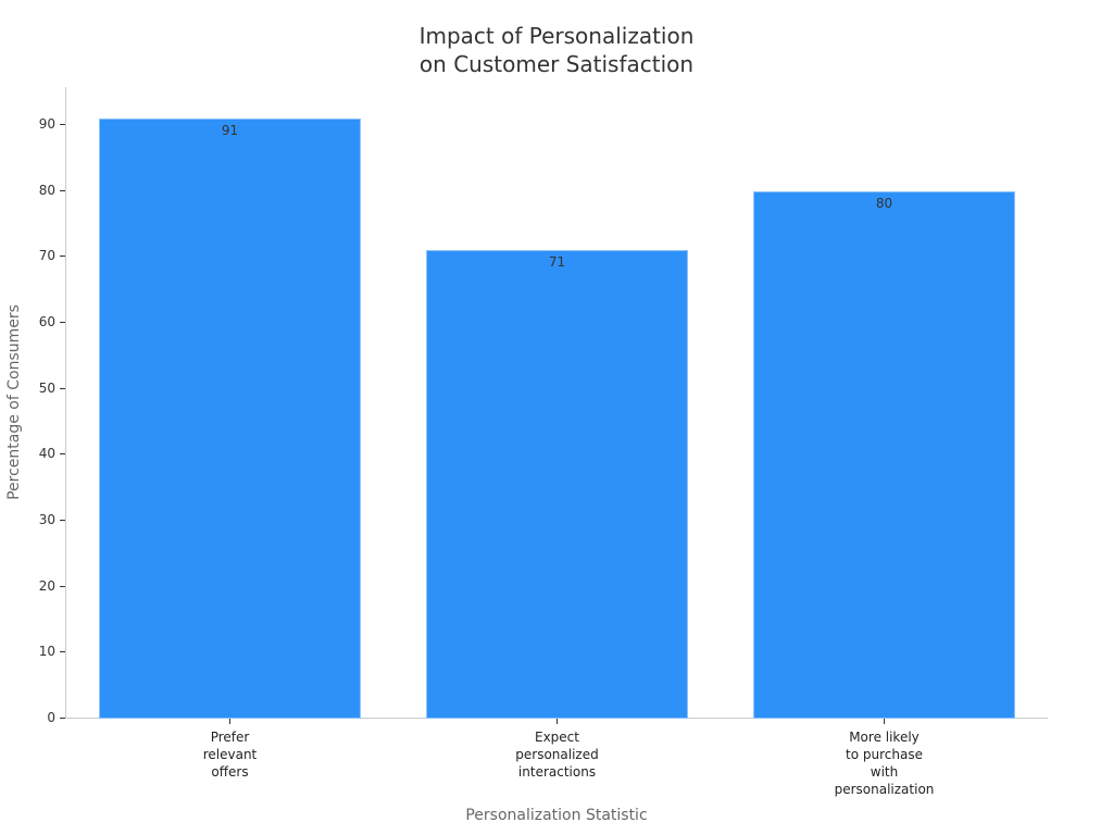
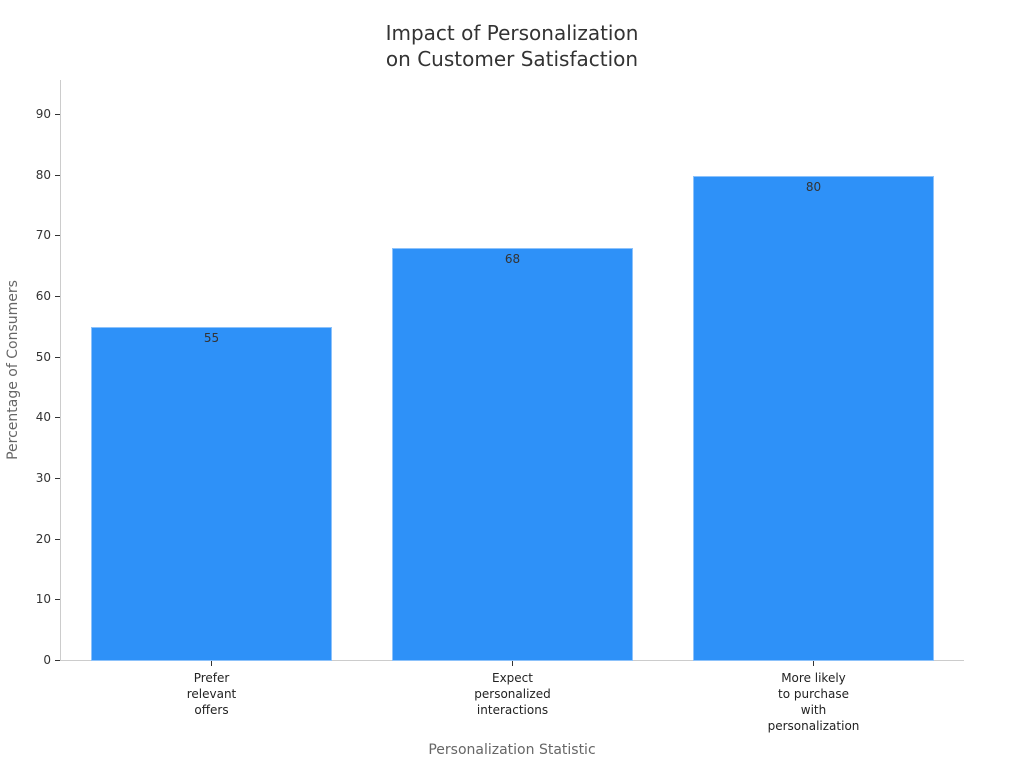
Prefer relevant offers: 91 -> 55
Expect personalized interactions: 71 -> 68
